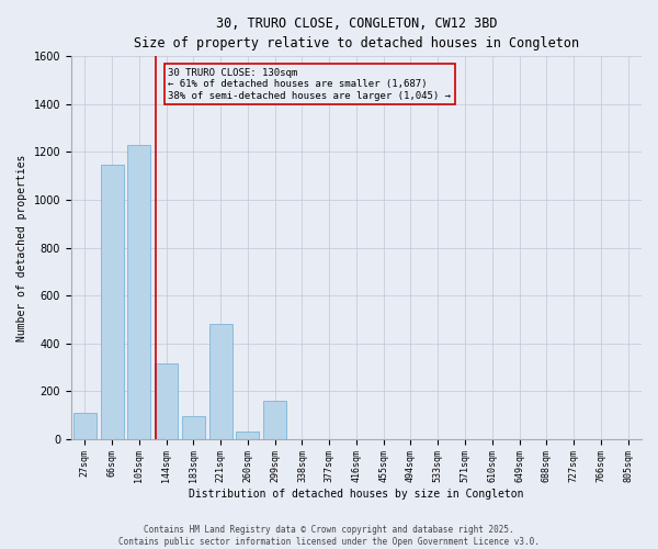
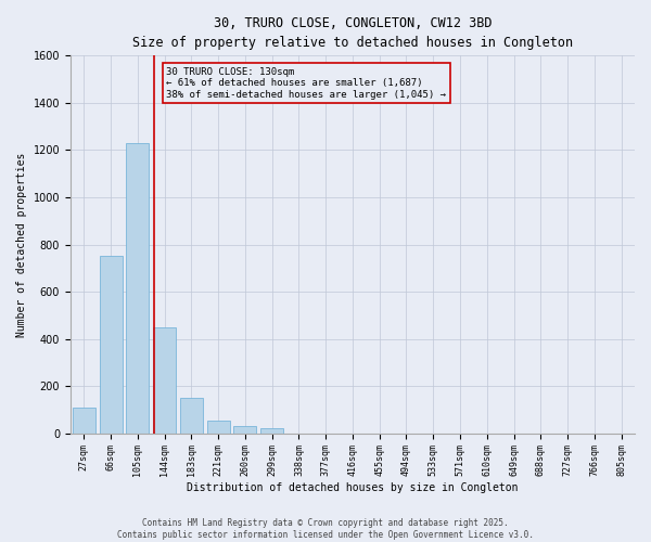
66sqm: 1145 -> 750
144sqm: 315 -> 450
183sqm: 95 -> 150
221sqm: 480 -> 55
299sqm: 160 -> 20
